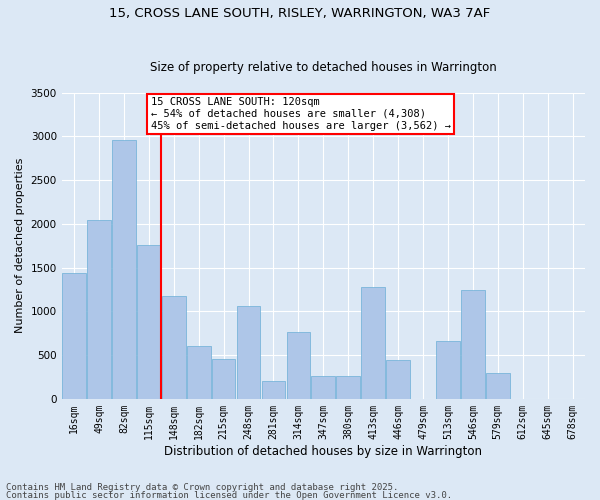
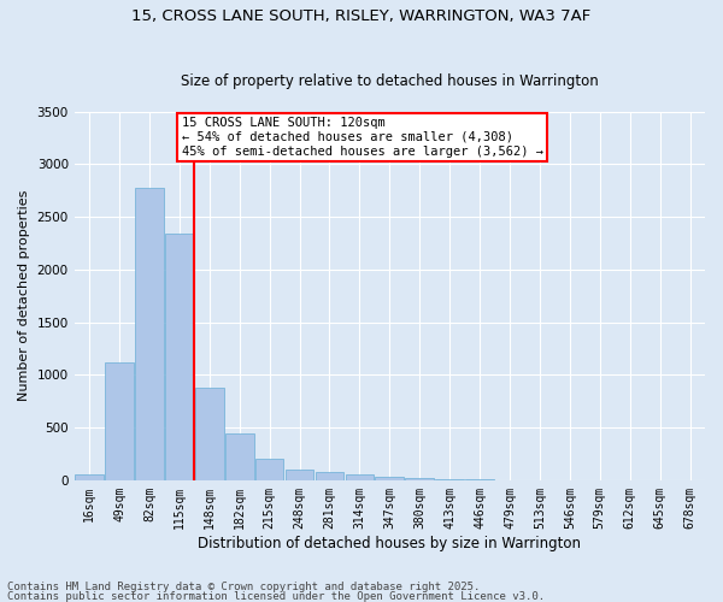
16sqm: 1440 -> 50
49sqm: 2040 -> 1120
82sqm: 2960 -> 2780
115sqm: 1760 -> 2340
148sqm: 1180 -> 880
182sqm: 600 -> 440
215sqm: 460 -> 200
248sqm: 1060 -> 100
281sqm: 200 -> 80
314sqm: 760 -> 60
347sqm: 260 -> 30
380sqm: 260 -> 20
413sqm: 1280 -> 10
446sqm: 440 -> 0
513sqm: 660 -> 0
546sqm: 1240 -> 0
579sqm: 300 -> 0
